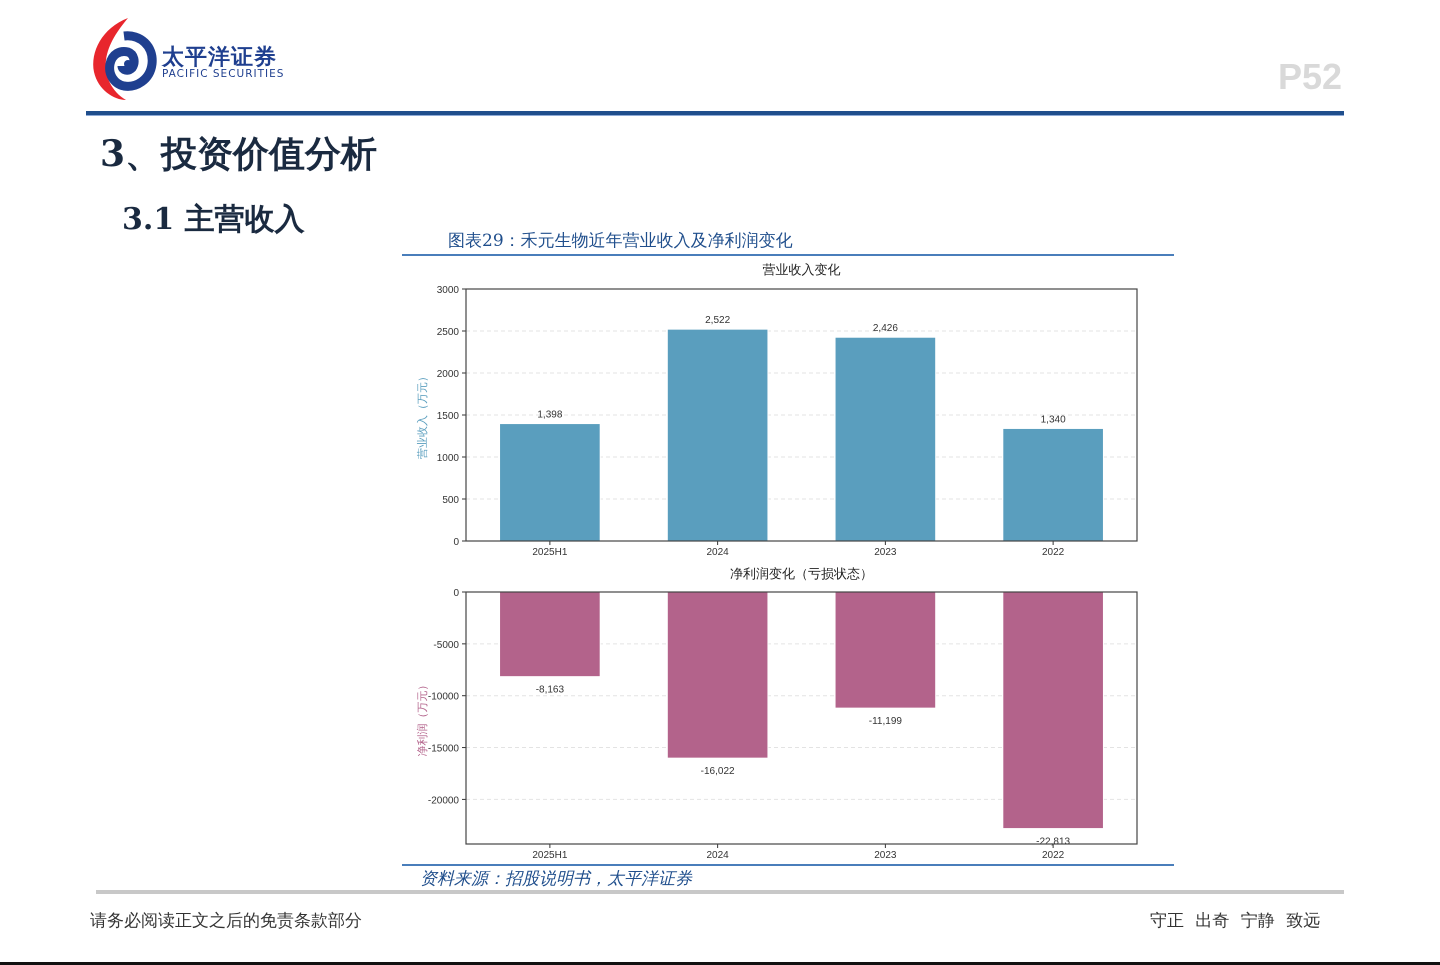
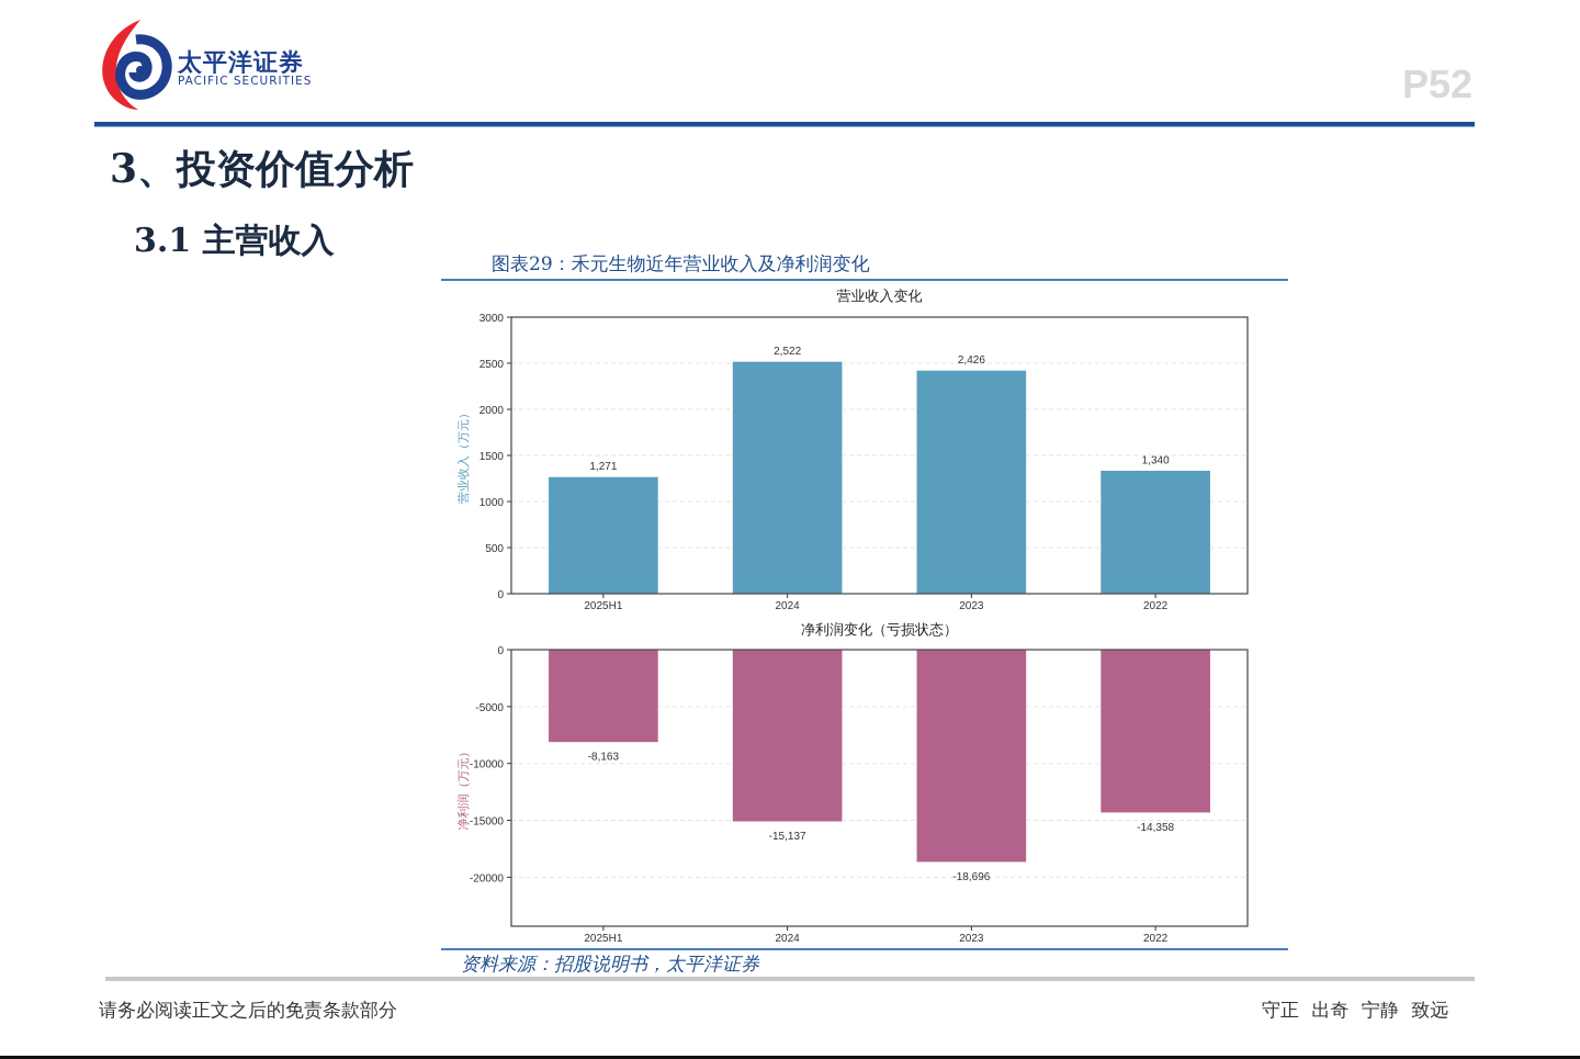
营业收入变化/2025H1: 1,398 -> 1,271
净利润变化（亏损状态）/2024: -16,022 -> -15,137
净利润变化（亏损状态）/2023: -11,199 -> -18,696
净利润变化（亏损状态）/2022: -22,813 -> -14,358
